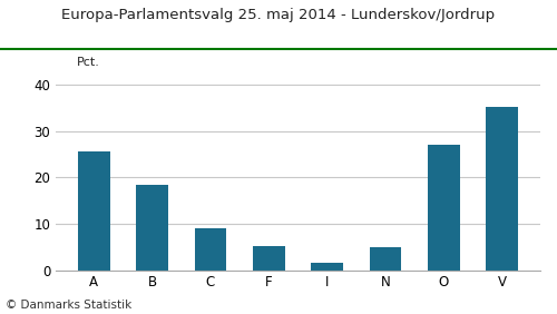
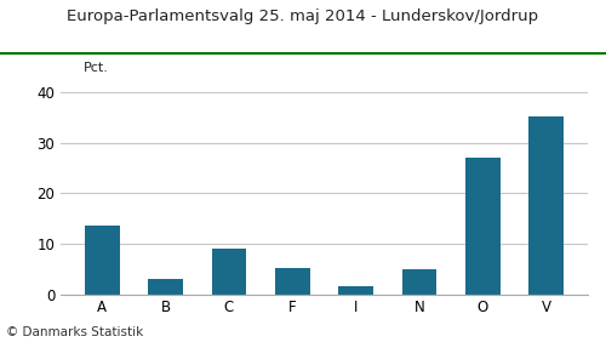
A: 25.5 -> 13.5
B: 18.5 -> 3.1
